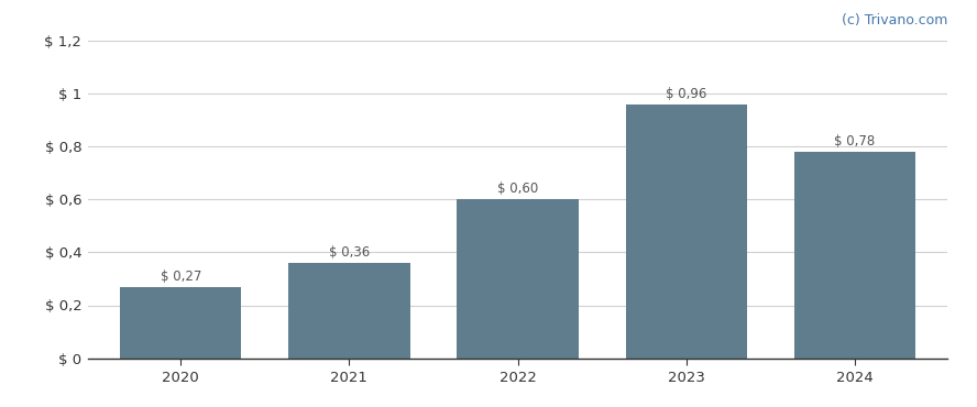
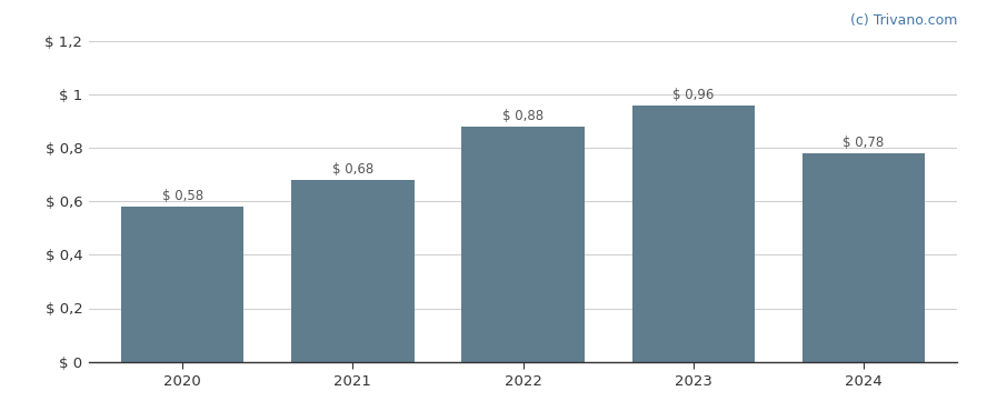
2020: 0,27 -> 0,58
2021: 0,36 -> 0,68
2022: 0,60 -> 0,88
